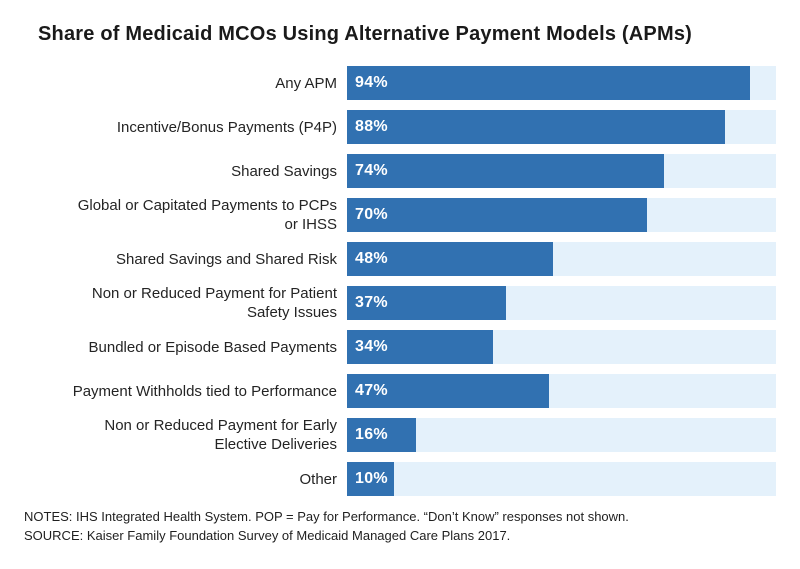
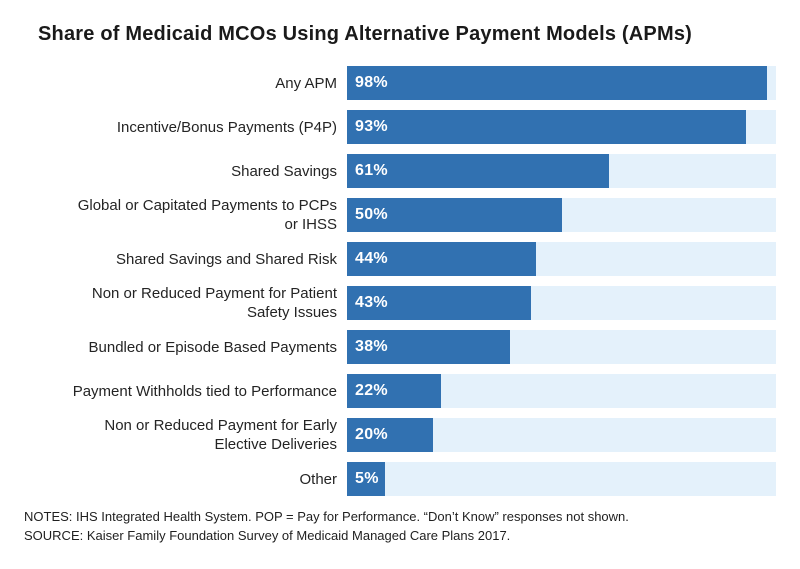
Any APM: 94% -> 98%
Incentive/Bonus Payments (P4P): 88% -> 93%
Shared Savings: 74% -> 61%
Global or Capitated Payments to PCPs or IHSS: 70% -> 50%
Shared Savings and Shared Risk: 48% -> 44%
Non or Reduced Payment for Patient Safety Issues: 37% -> 43%
Bundled or Episode Based Payments: 34% -> 38%
Payment Withholds tied to Performance: 47% -> 22%
Non or Reduced Payment for Early Elective Deliveries: 16% -> 20%
Other: 10% -> 5%
